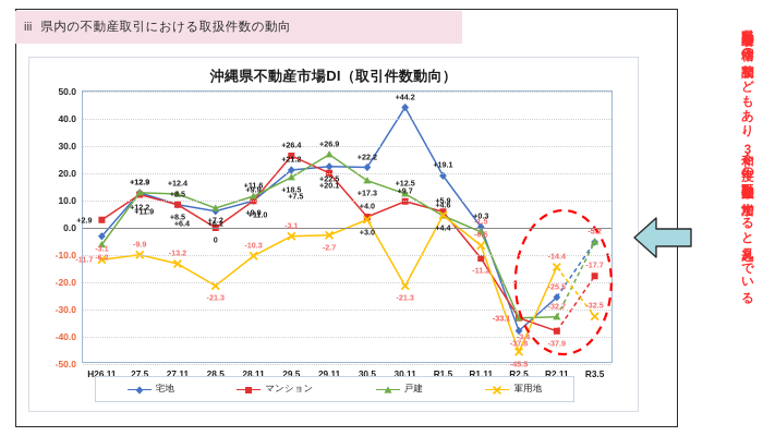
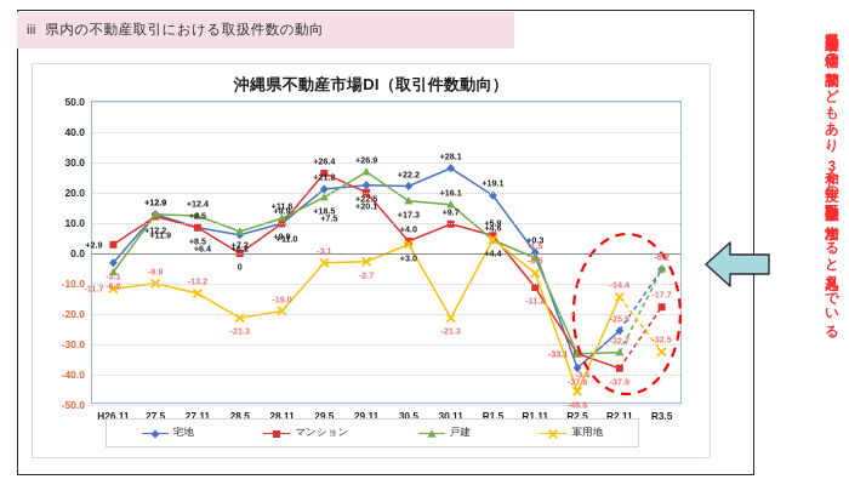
軍用地/28.11: -10.3 -> -19.0
宅地/30.11: +44.2 -> +28.1
戸建/30.11: +12.5 -> +16.1
